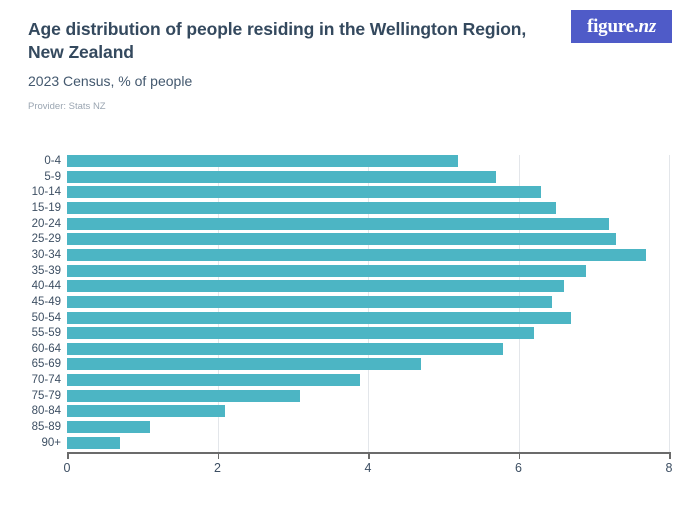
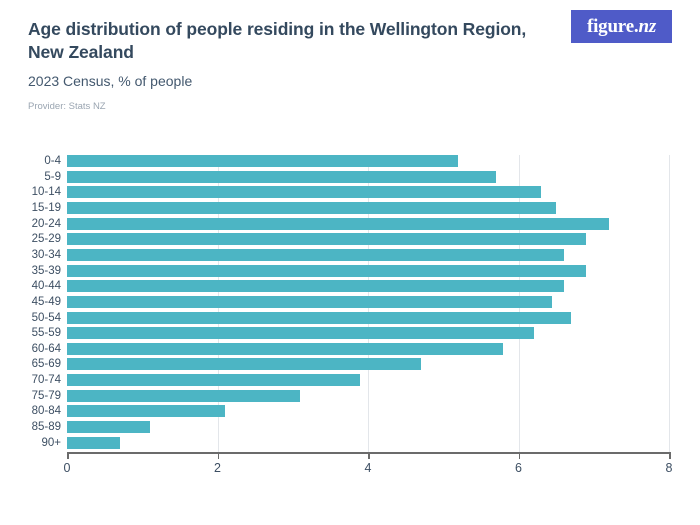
25-29: 7.3 -> 6.9
30-34: 7.7 -> 6.6
